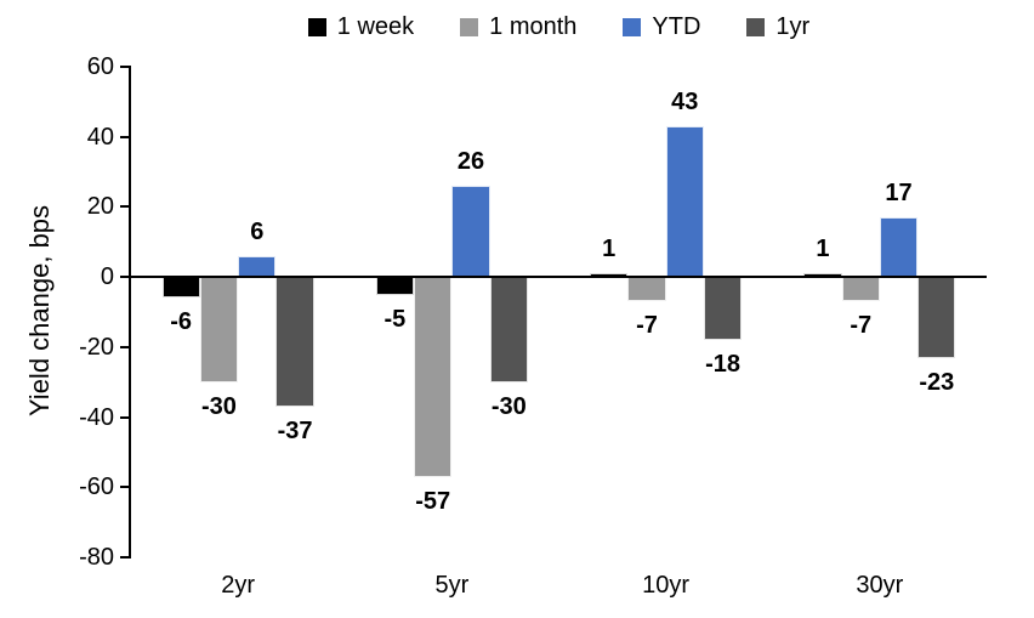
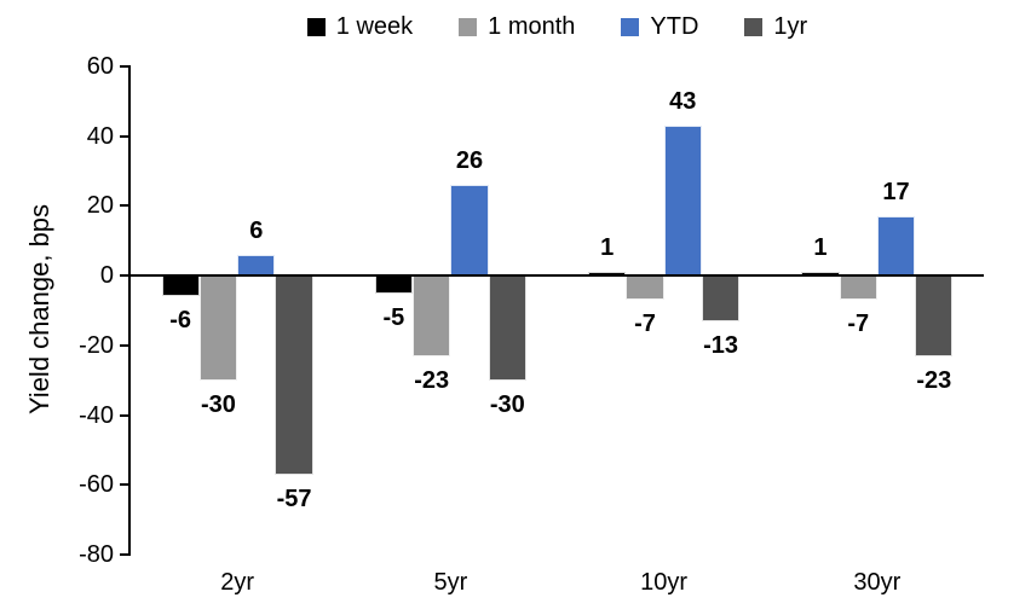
1yr/2yr: -37 -> -57
1 month/5yr: -57 -> -23
1yr/10yr: -18 -> -13
